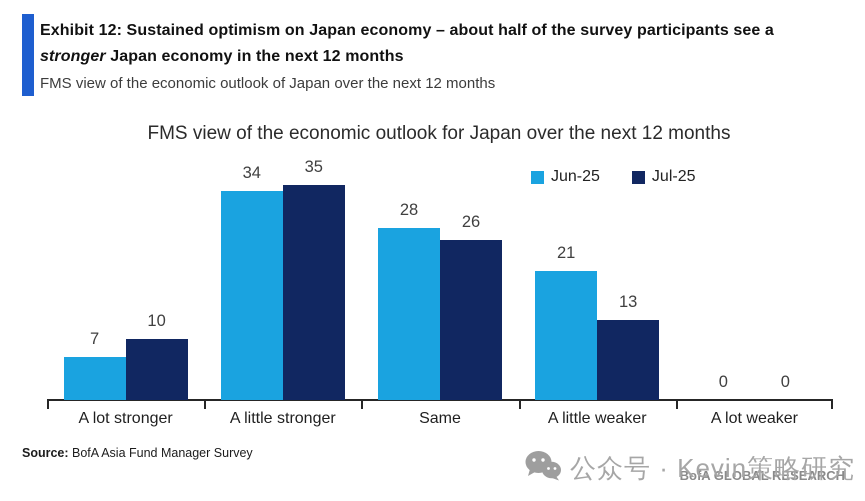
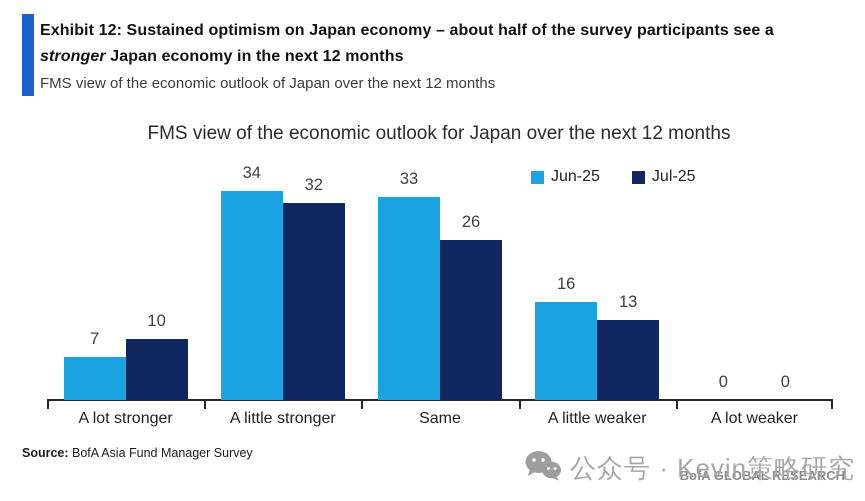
Jul-25/A little stronger: 35 -> 32
Jun-25/Same: 28 -> 33
Jun-25/A little weaker: 21 -> 16
